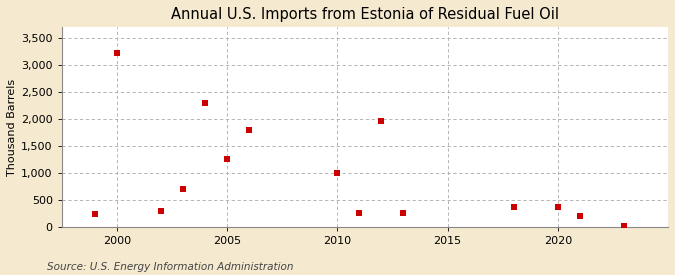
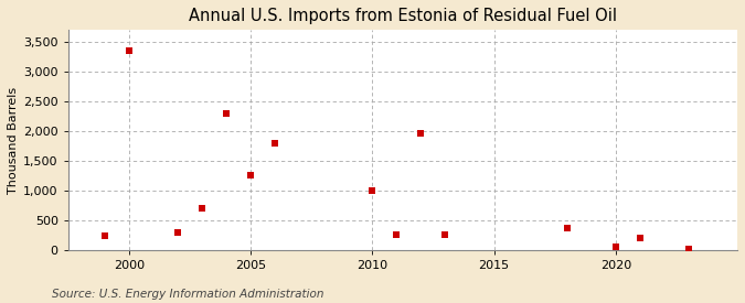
2000: 3,220 -> 3,350
2020: 380 -> 60
